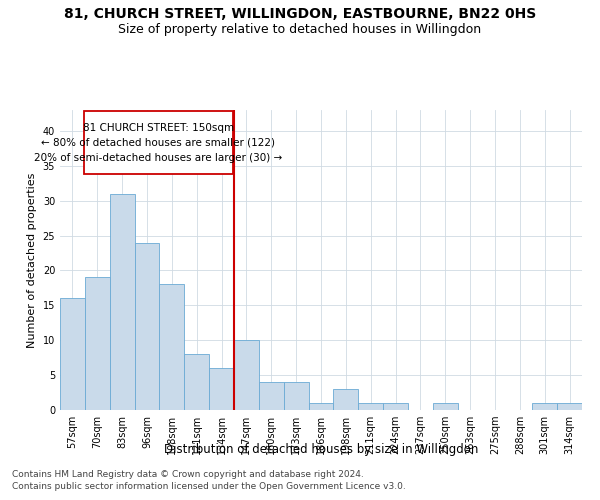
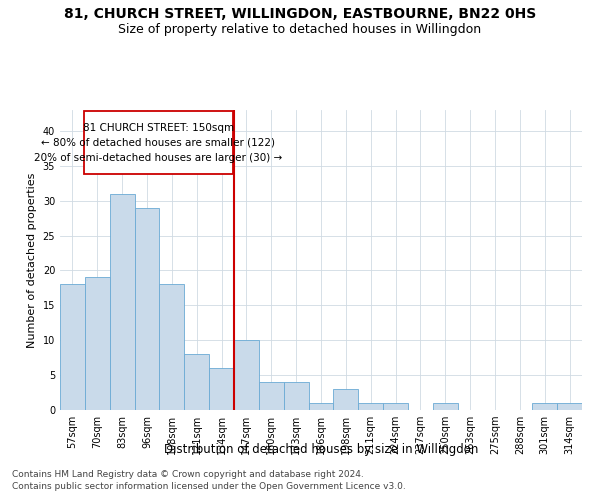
57sqm: 16 -> 18
96sqm: 24 -> 29
